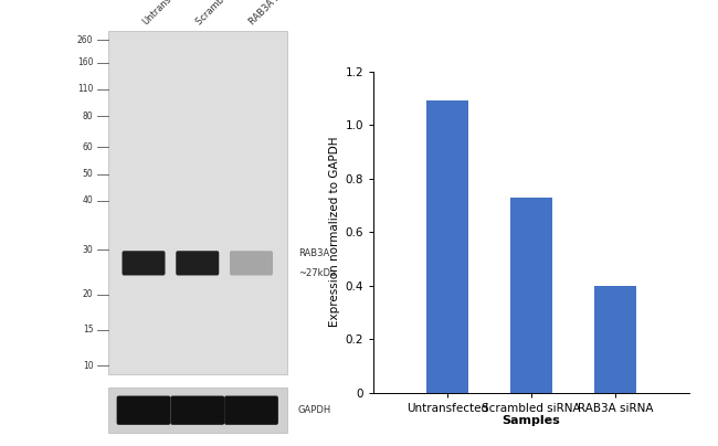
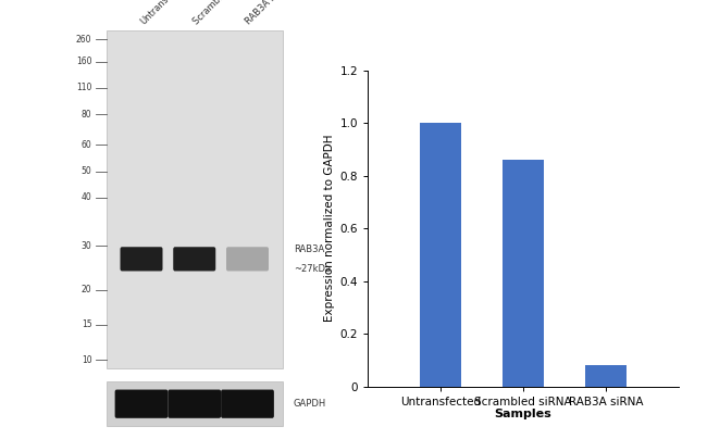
Untransfected: 1.09 -> 1.00
Scrambled siRNA: 0.73 -> 0.86
RAB3A siRNA: 0.40 -> 0.08
